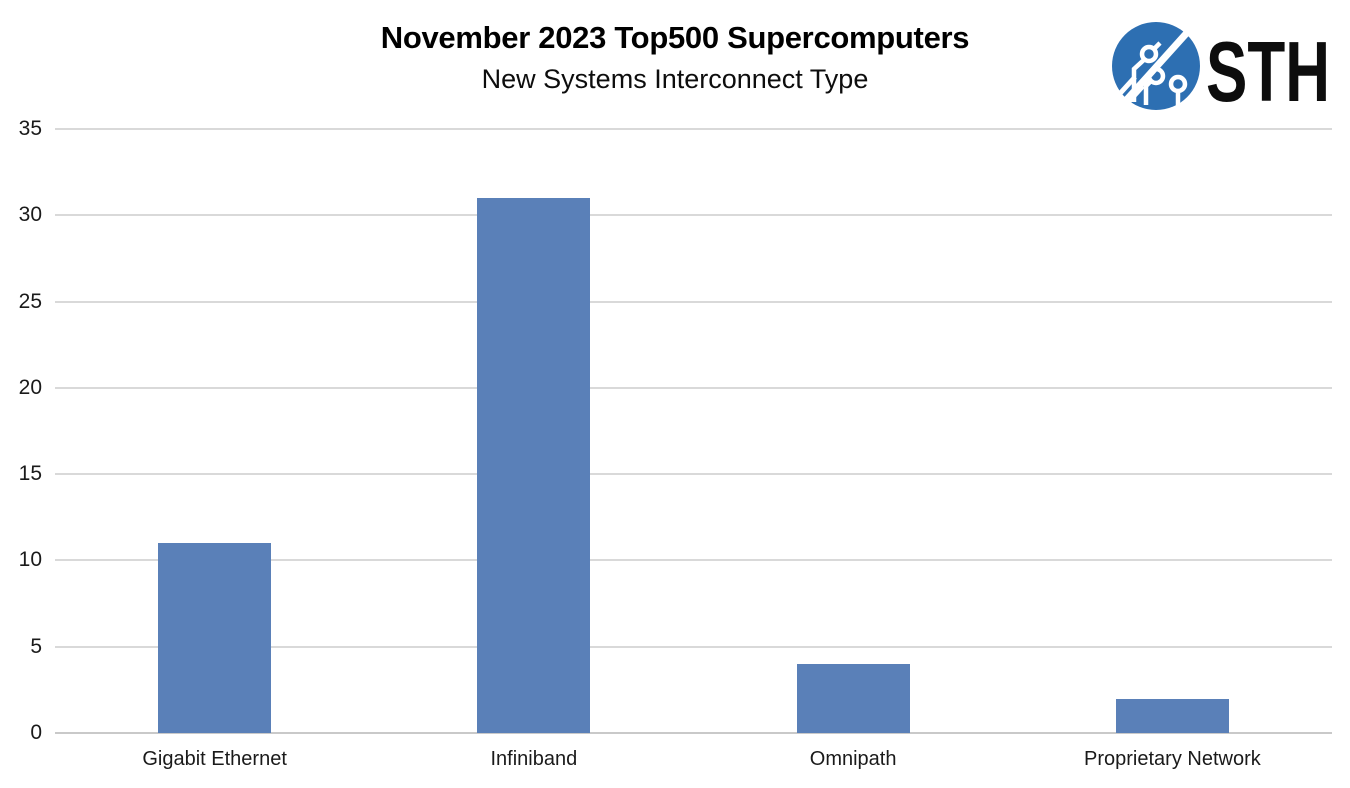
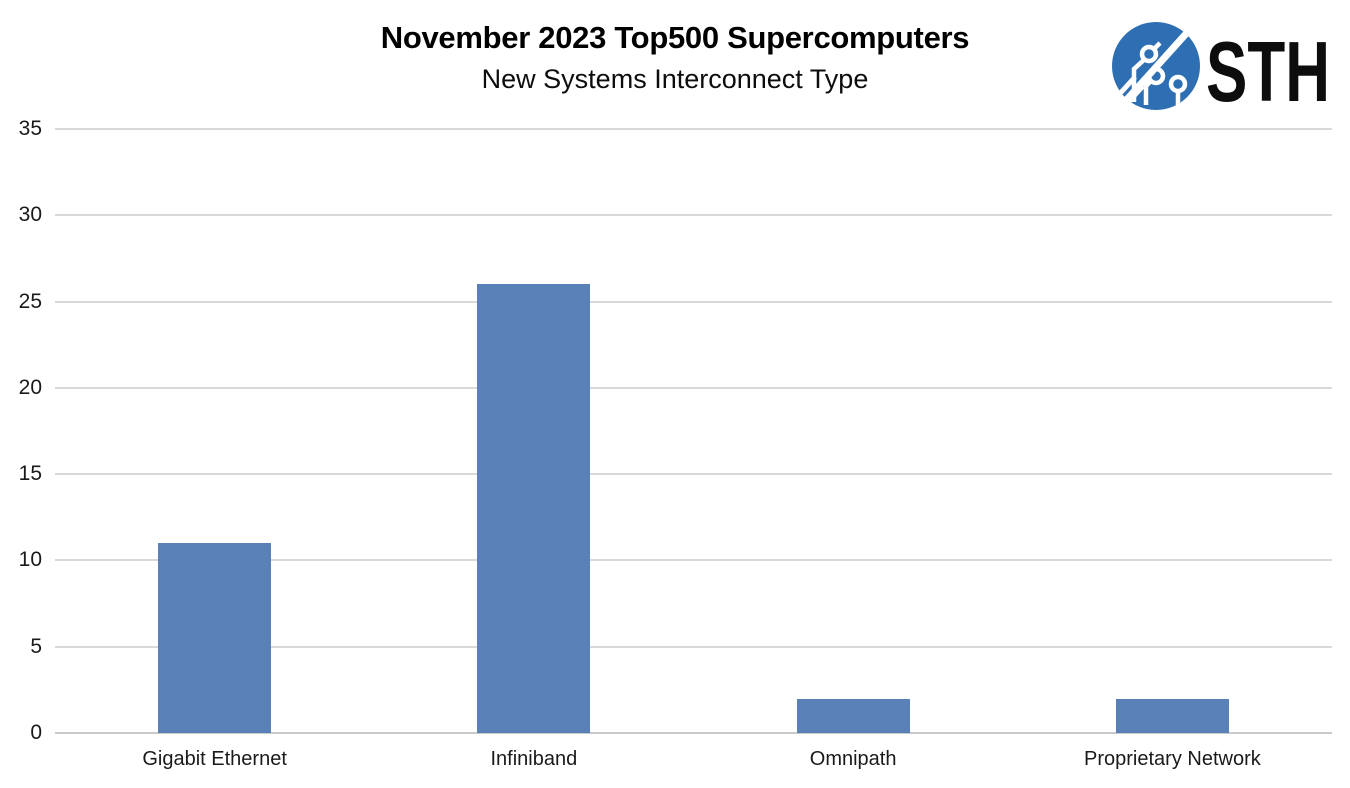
Infiniband: 31 -> 26
Omnipath: 4 -> 2
